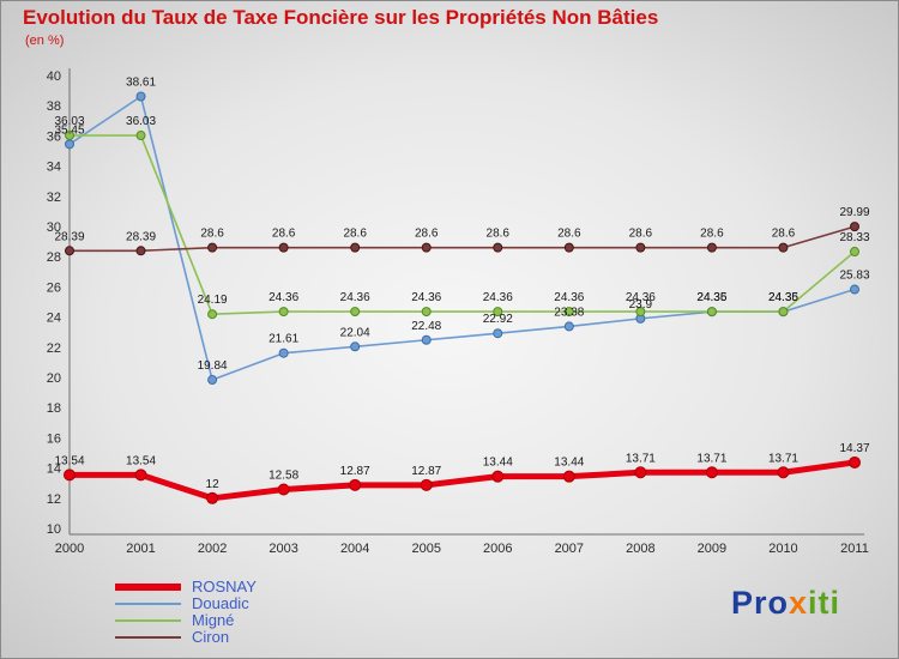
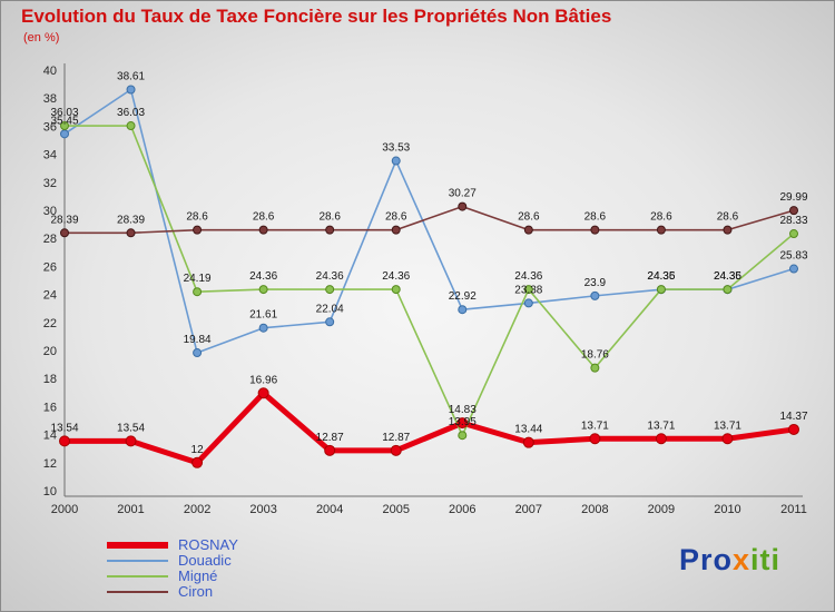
ROSNAY/2003: 12.58 -> 16.96
Douadic/2005: 22.48 -> 33.53
ROSNAY/2006: 13.44 -> 14.83
Migné/2006: 24.36 -> 13.95
Ciron/2006: 28.6 -> 30.27
Migné/2008: 24.36 -> 18.76
